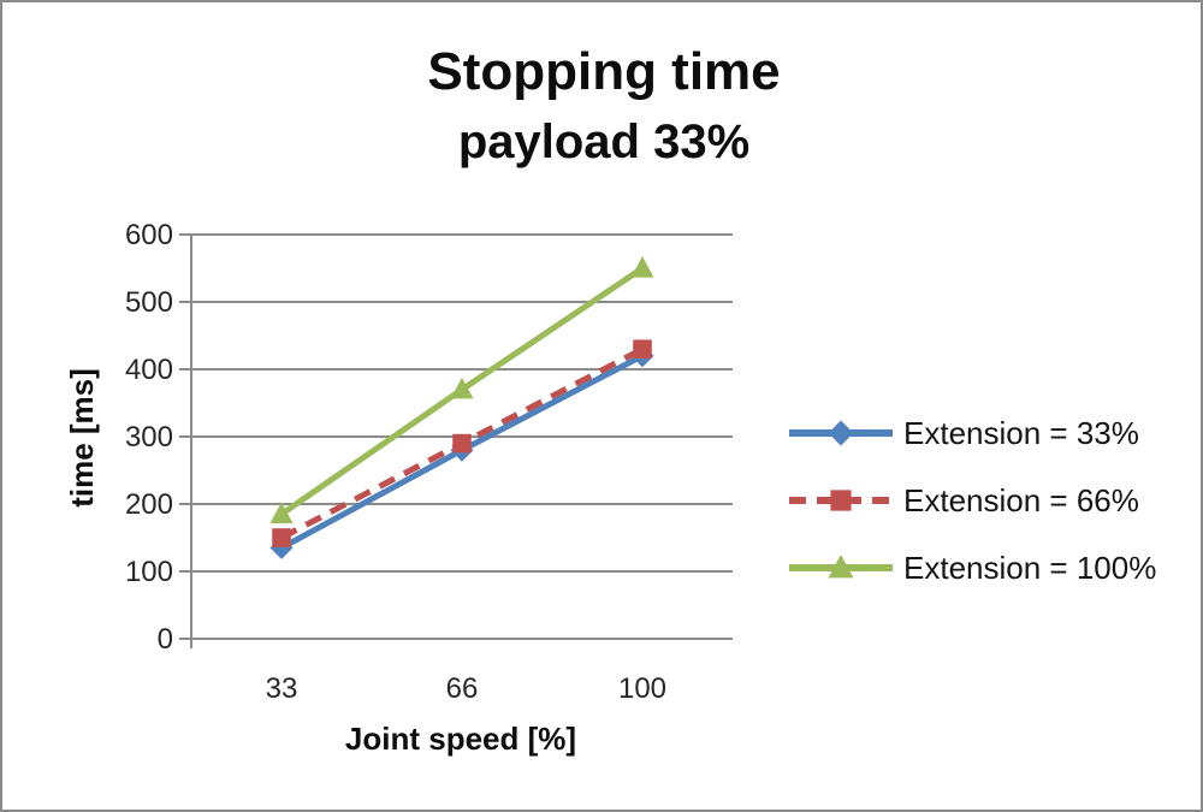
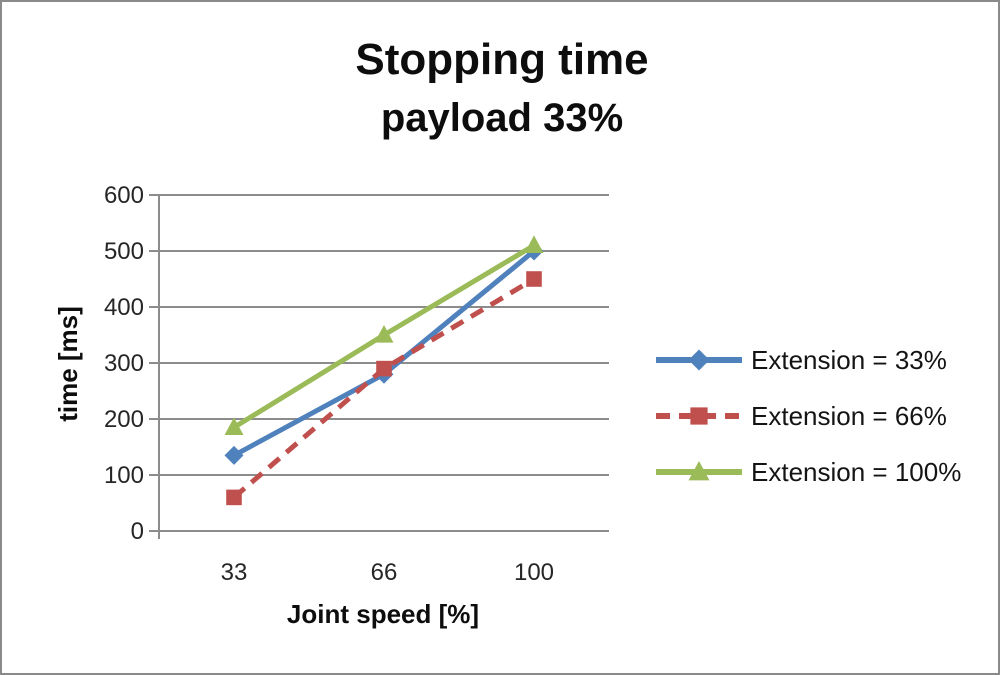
Extension = 66%/33: 150 -> 60
Extension = 100%/66: 370 -> 350
Extension = 33%/100: 420 -> 500
Extension = 66%/100: 430 -> 450
Extension = 100%/100: 550 -> 510
